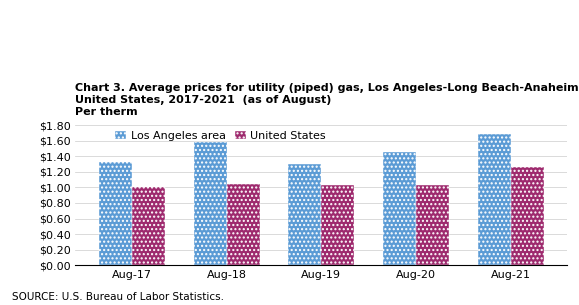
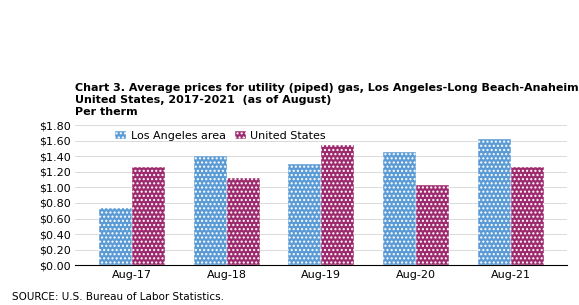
Los Angeles area/Aug-17: $1.32 -> $0.74
United States/Aug-17: $1.01 -> $1.26
Los Angeles area/Aug-18: $1.58 -> $1.40
United States/Aug-18: $1.04 -> $1.12
United States/Aug-19: $1.03 -> $1.54
Los Angeles area/Aug-21: $1.69 -> $1.62
